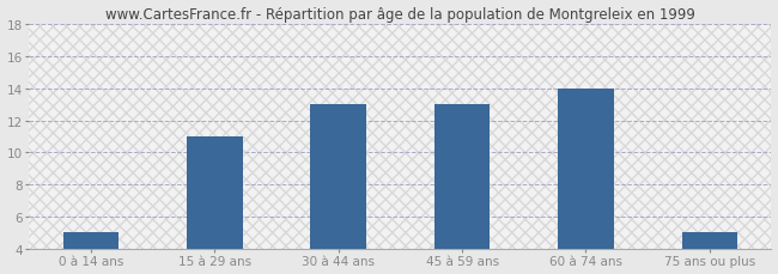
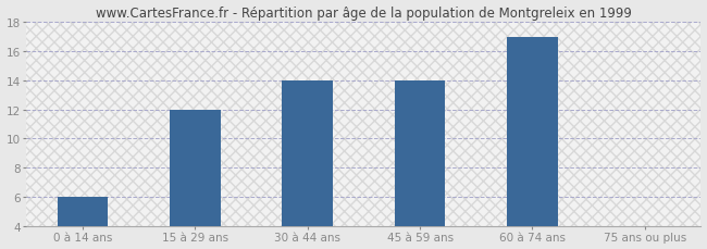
0 à 14 ans: 5 -> 6
15 à 29 ans: 11 -> 12
30 à 44 ans: 13 -> 14
45 à 59 ans: 13 -> 14
60 à 74 ans: 14 -> 17
75 ans ou plus: 5 -> 4
